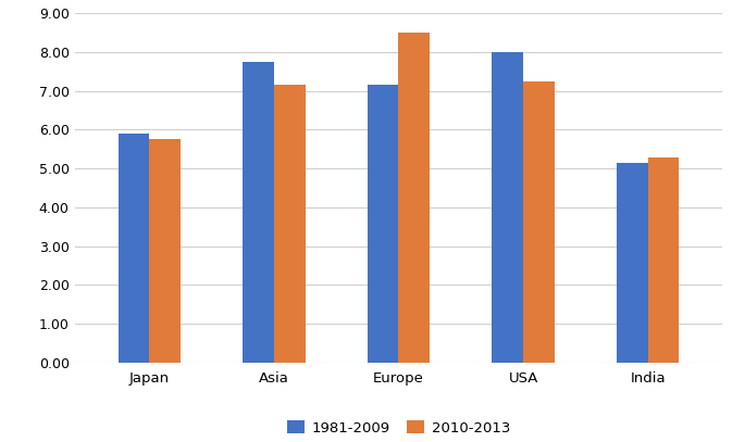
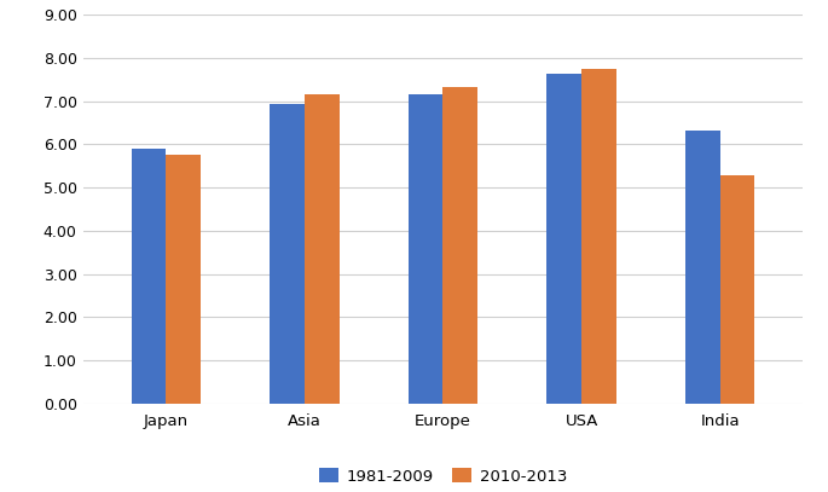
1981-2009/Asia: 7.75 -> 6.93
2010-2013/Europe: 8.50 -> 7.32
1981-2009/USA: 8.00 -> 7.63
2010-2013/USA: 7.25 -> 7.75
1981-2009/India: 5.15 -> 6.33
